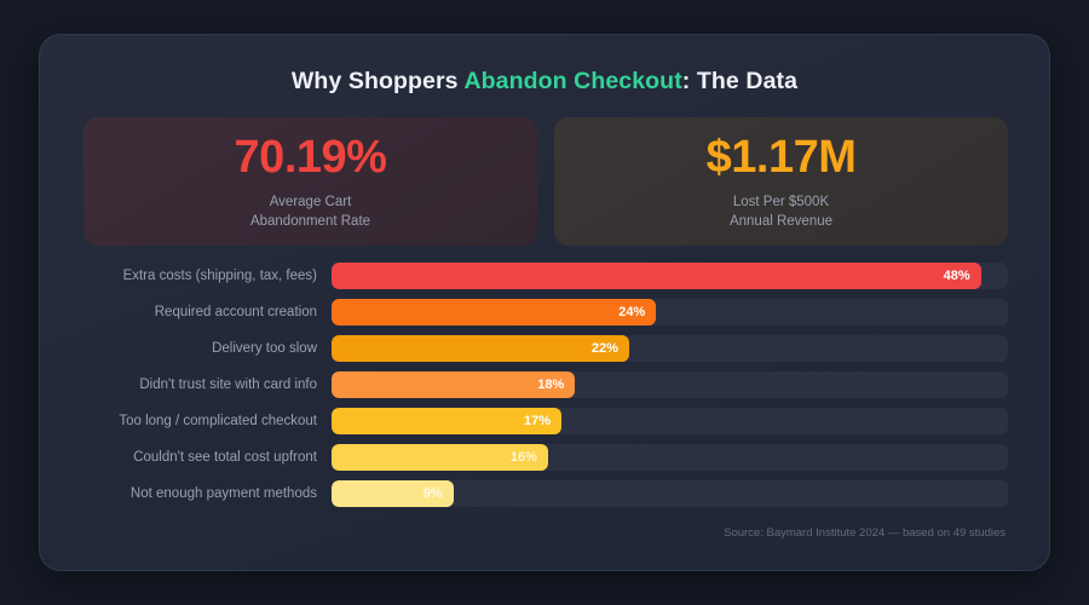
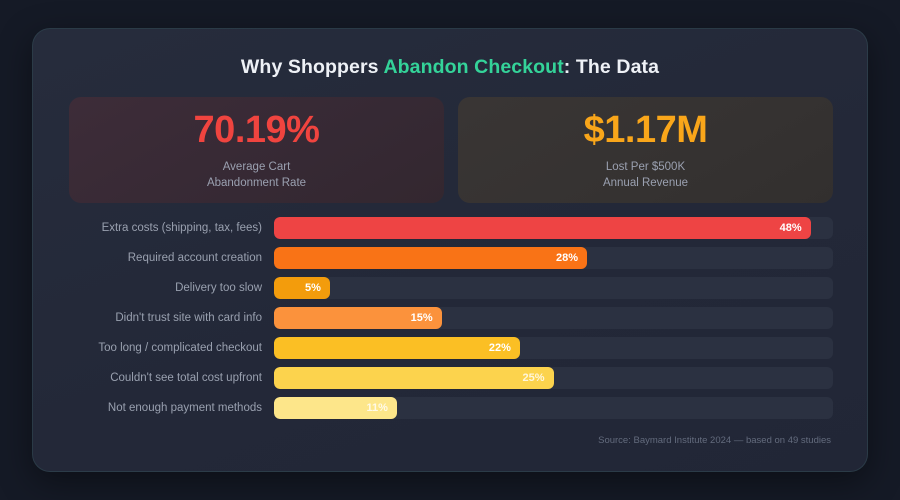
Required account creation: 24% -> 28%
Delivery too slow: 22% -> 5%
Didn't trust site with card info: 18% -> 15%
Too long / complicated checkout: 17% -> 22%
Couldn't see total cost upfront: 16% -> 25%
Not enough payment methods: 9% -> 11%
